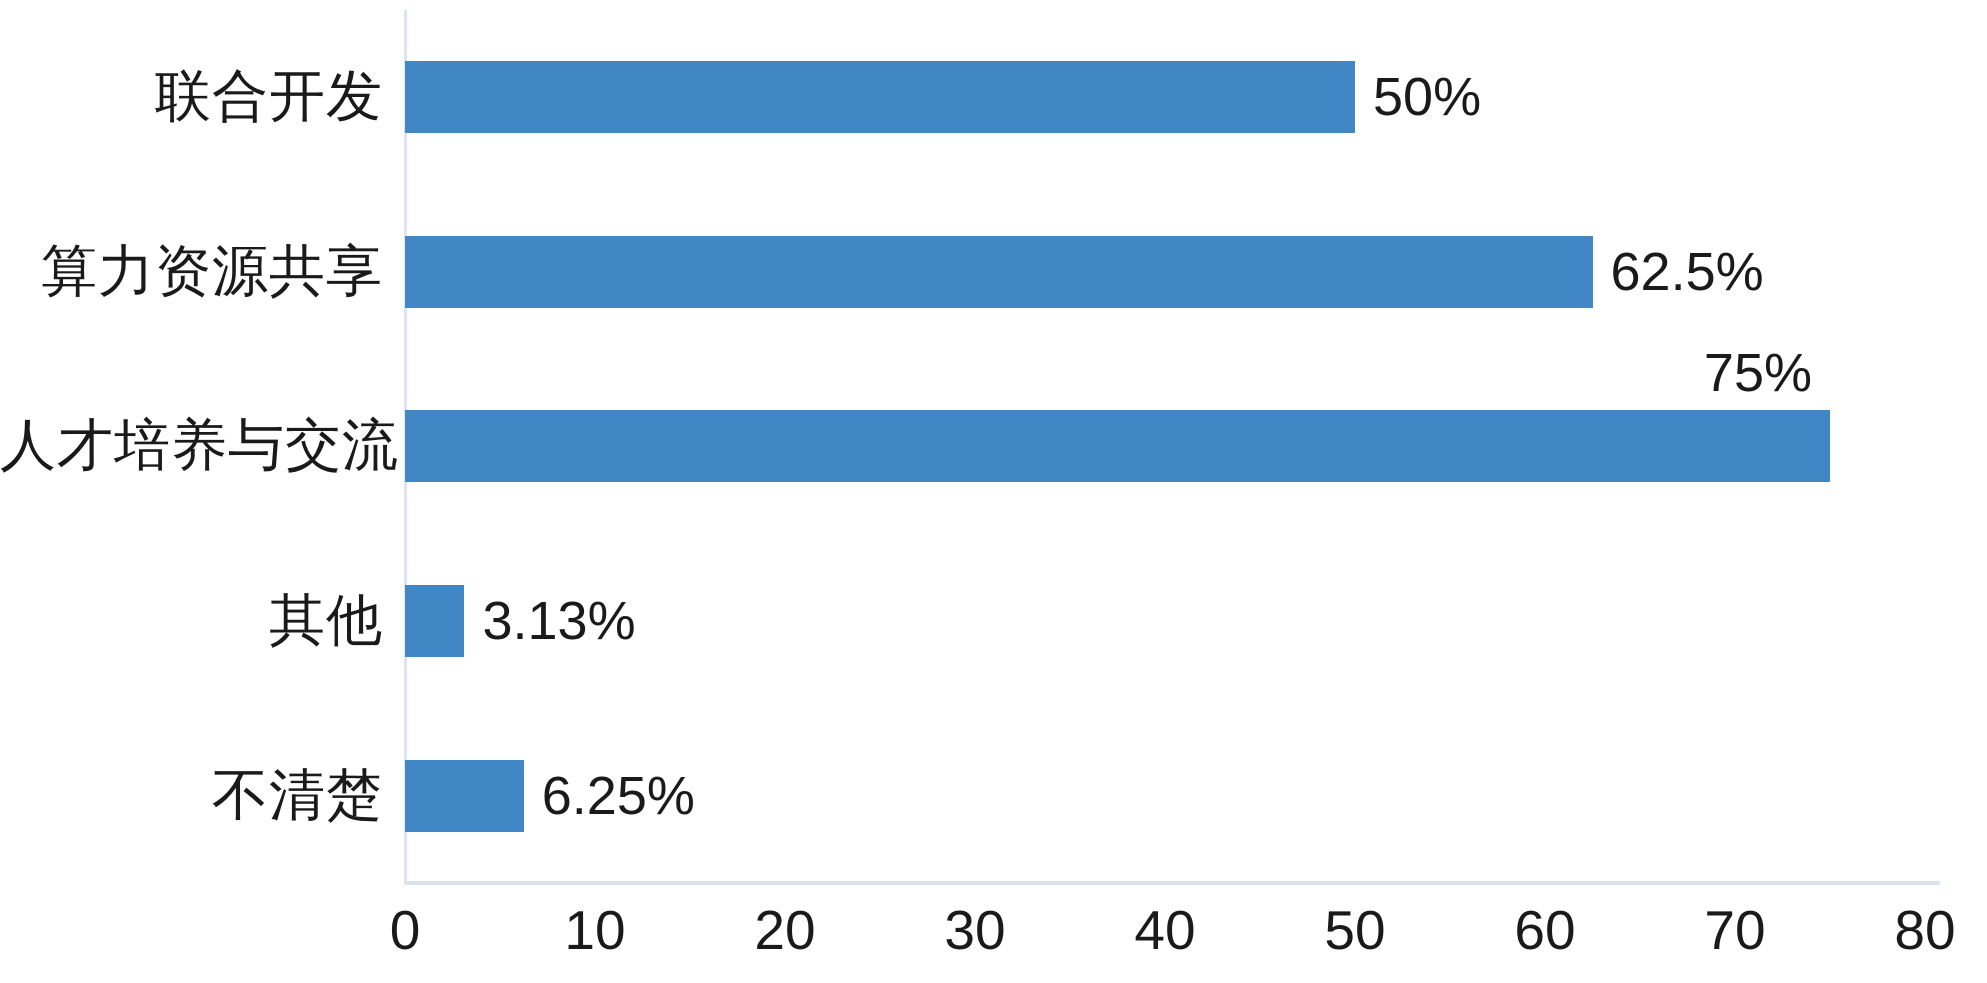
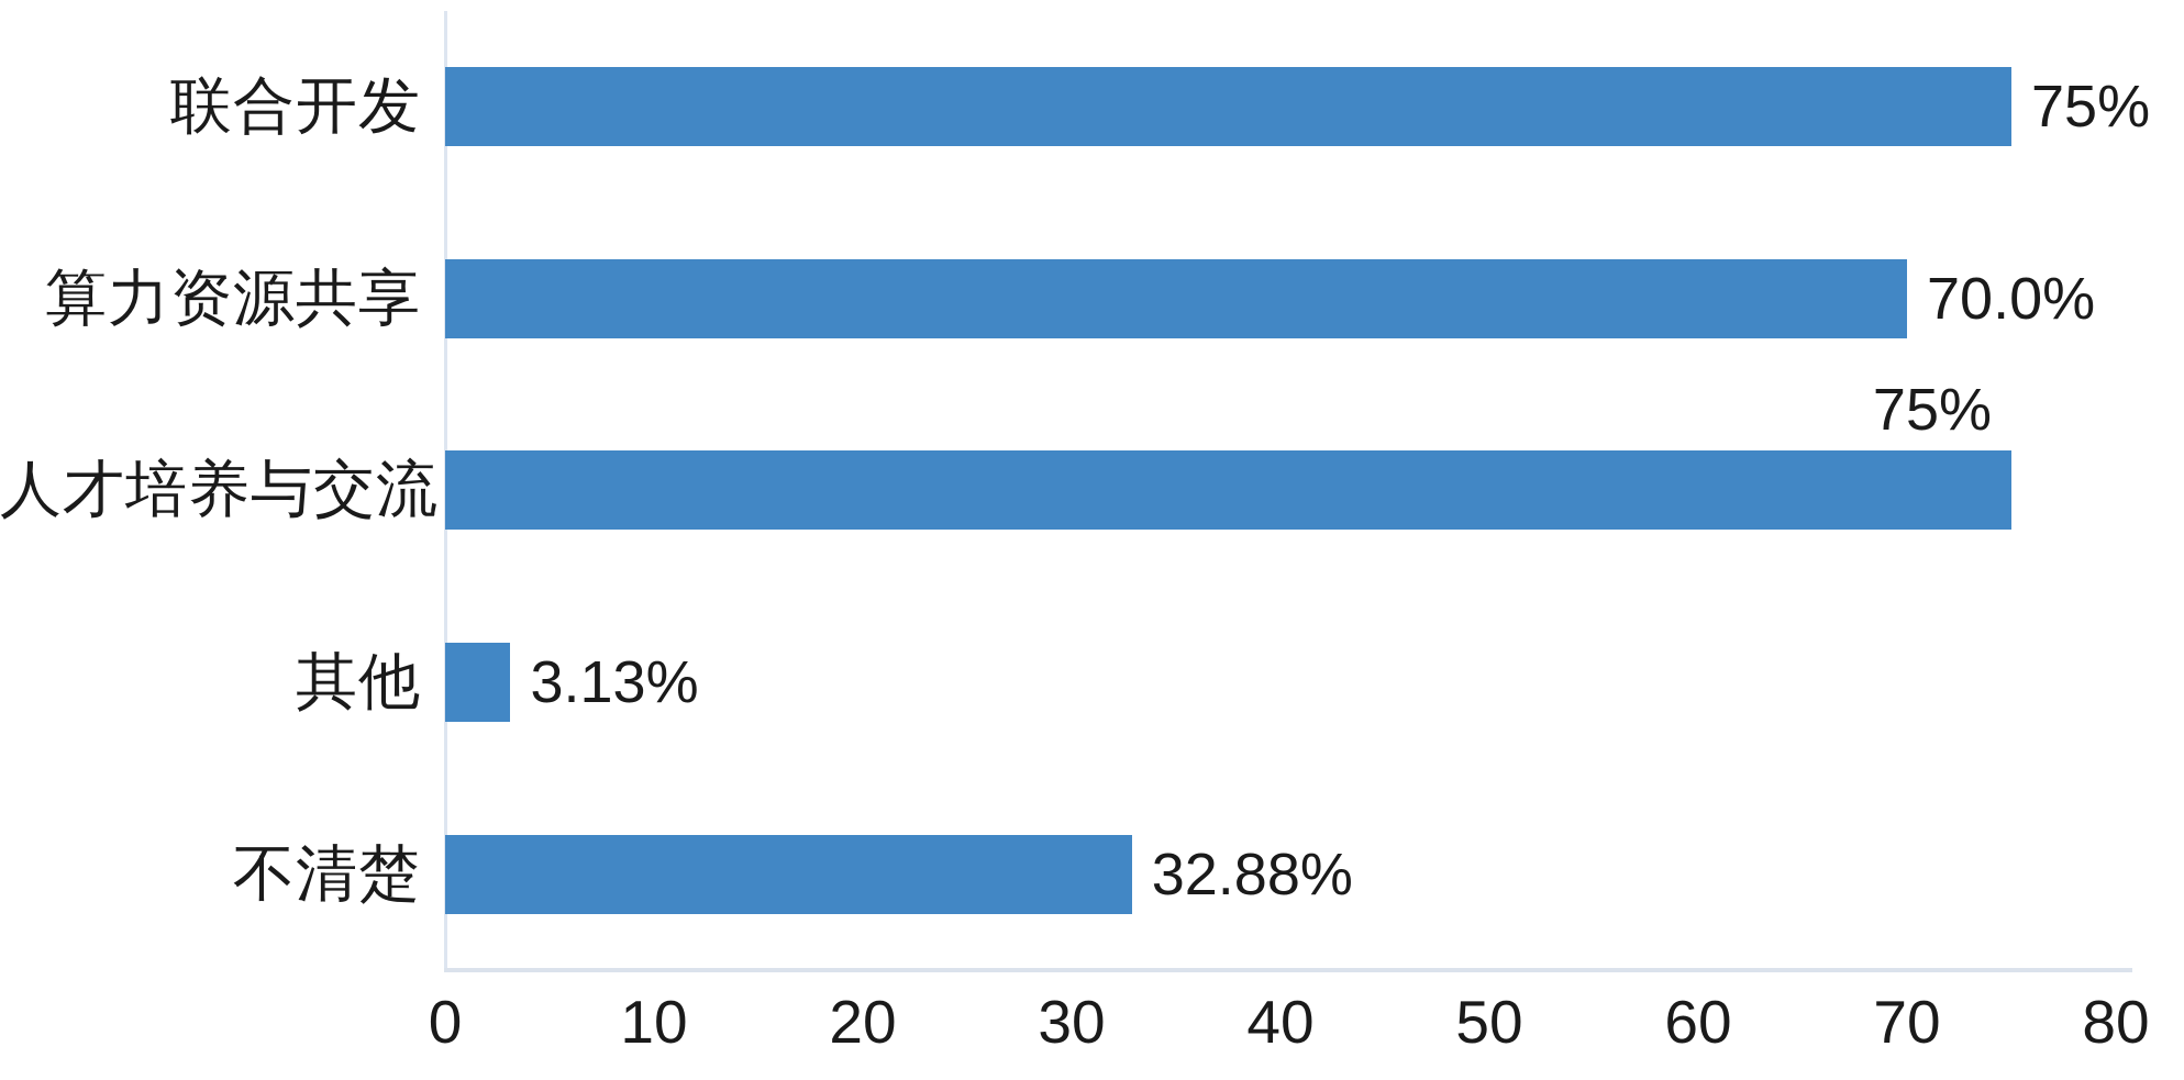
联合开发: 50% -> 75%
算力资源共享: 62.5% -> 70.0%
不清楚: 6.25% -> 32.88%
